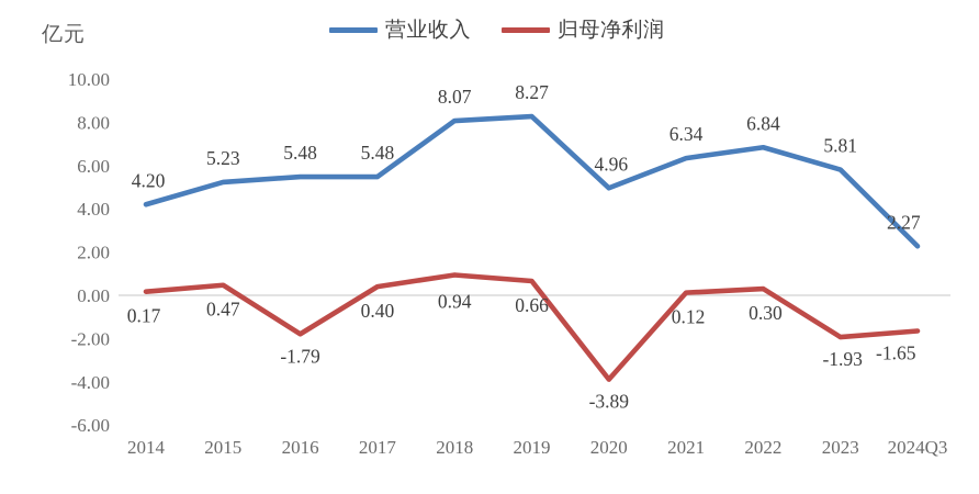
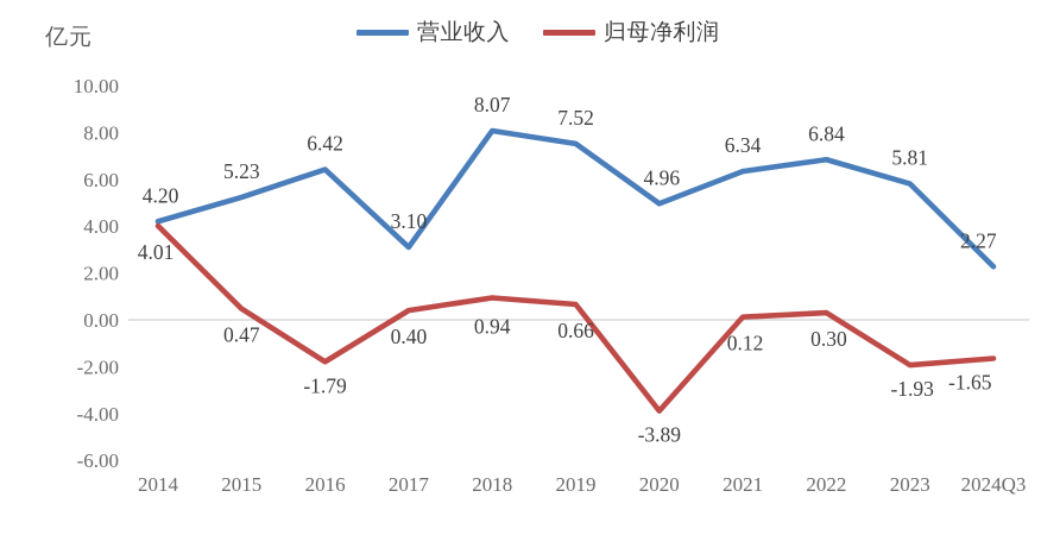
归母净利润/2014: 0.17 -> 4.01
营业收入/2016: 5.48 -> 6.42
营业收入/2017: 5.48 -> 3.10
营业收入/2019: 8.27 -> 7.52
